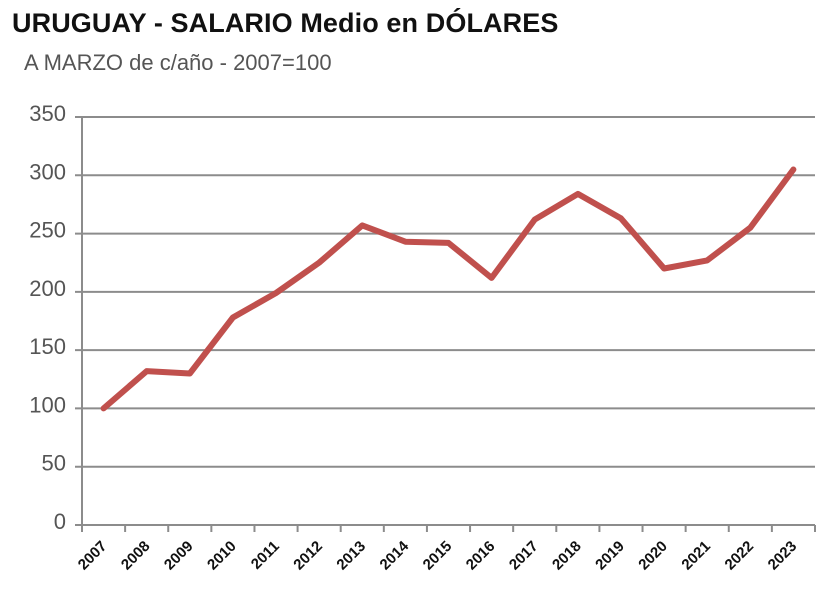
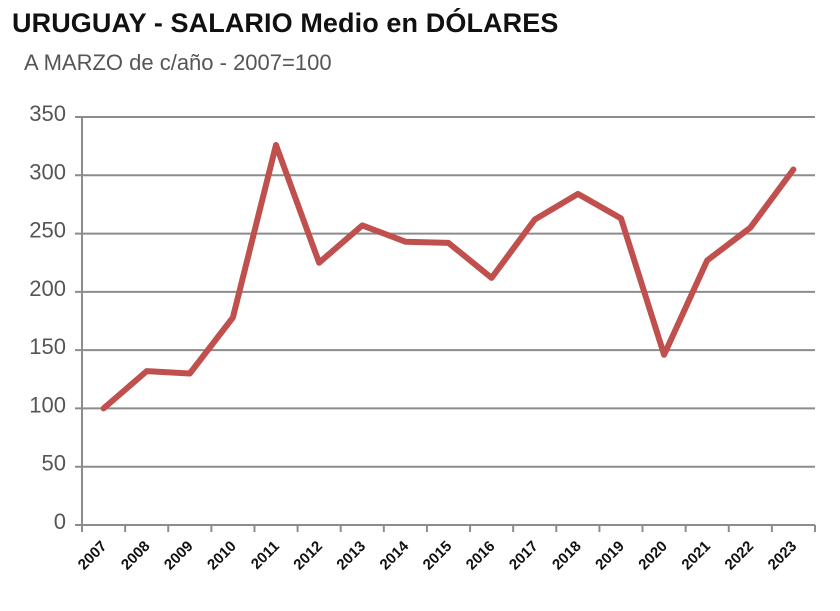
2011: 199 -> 326
2020: 220 -> 146
